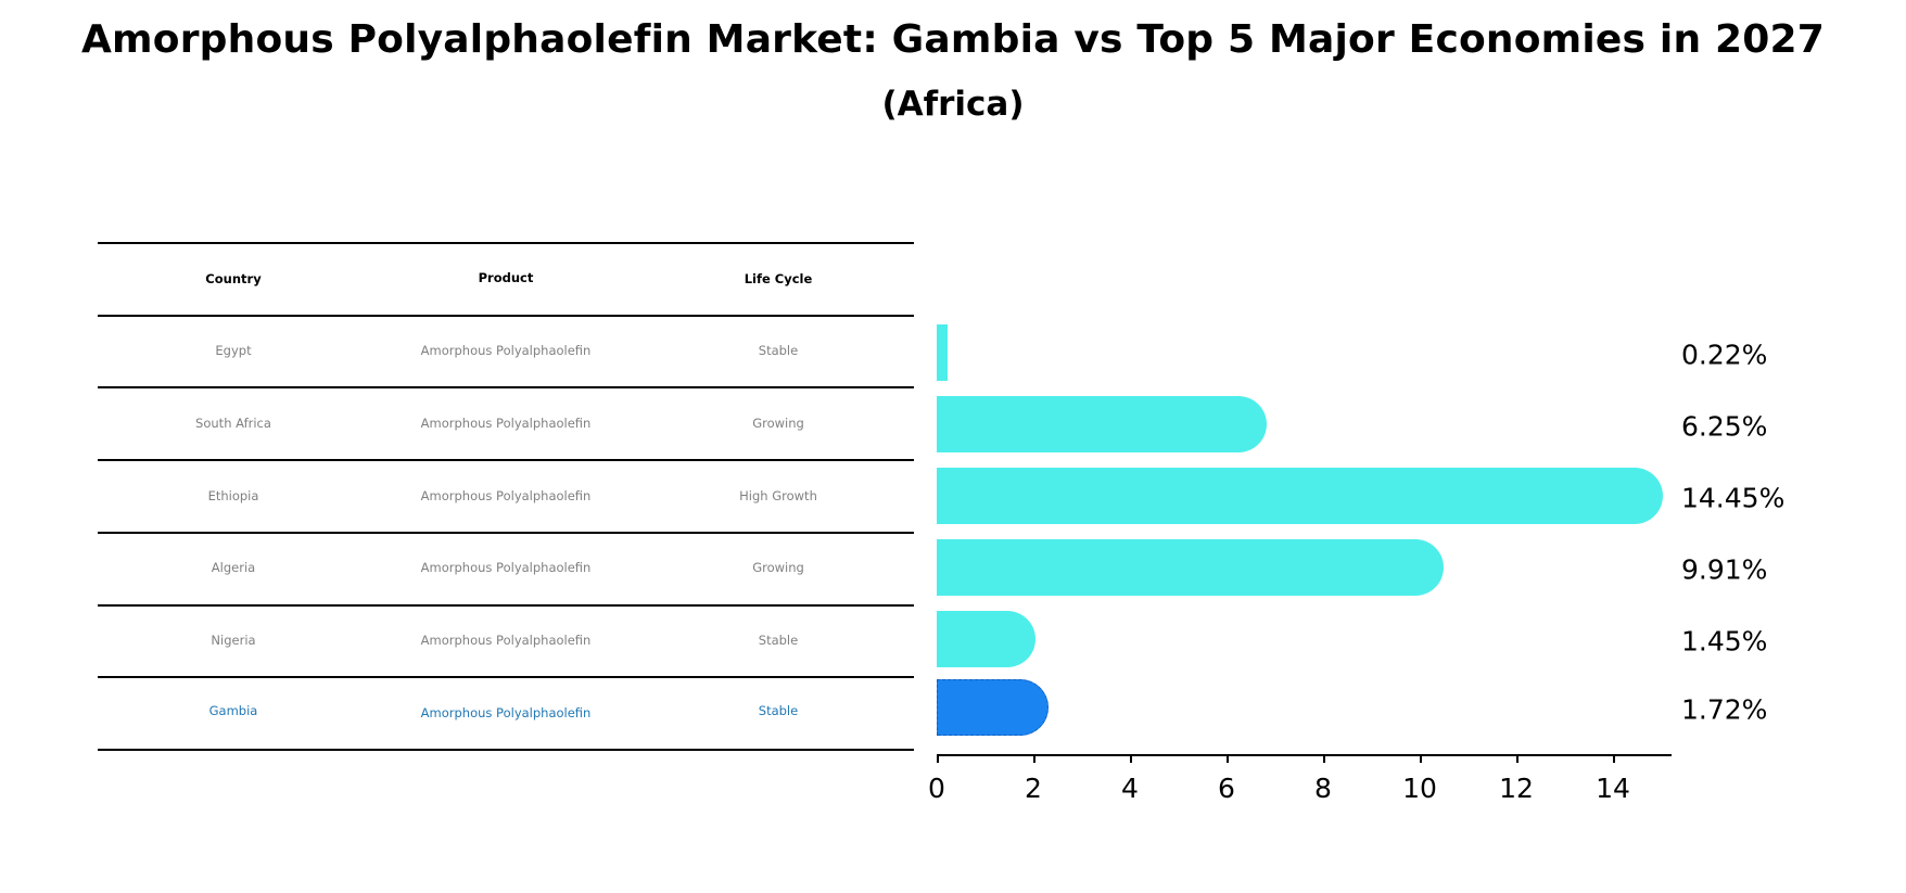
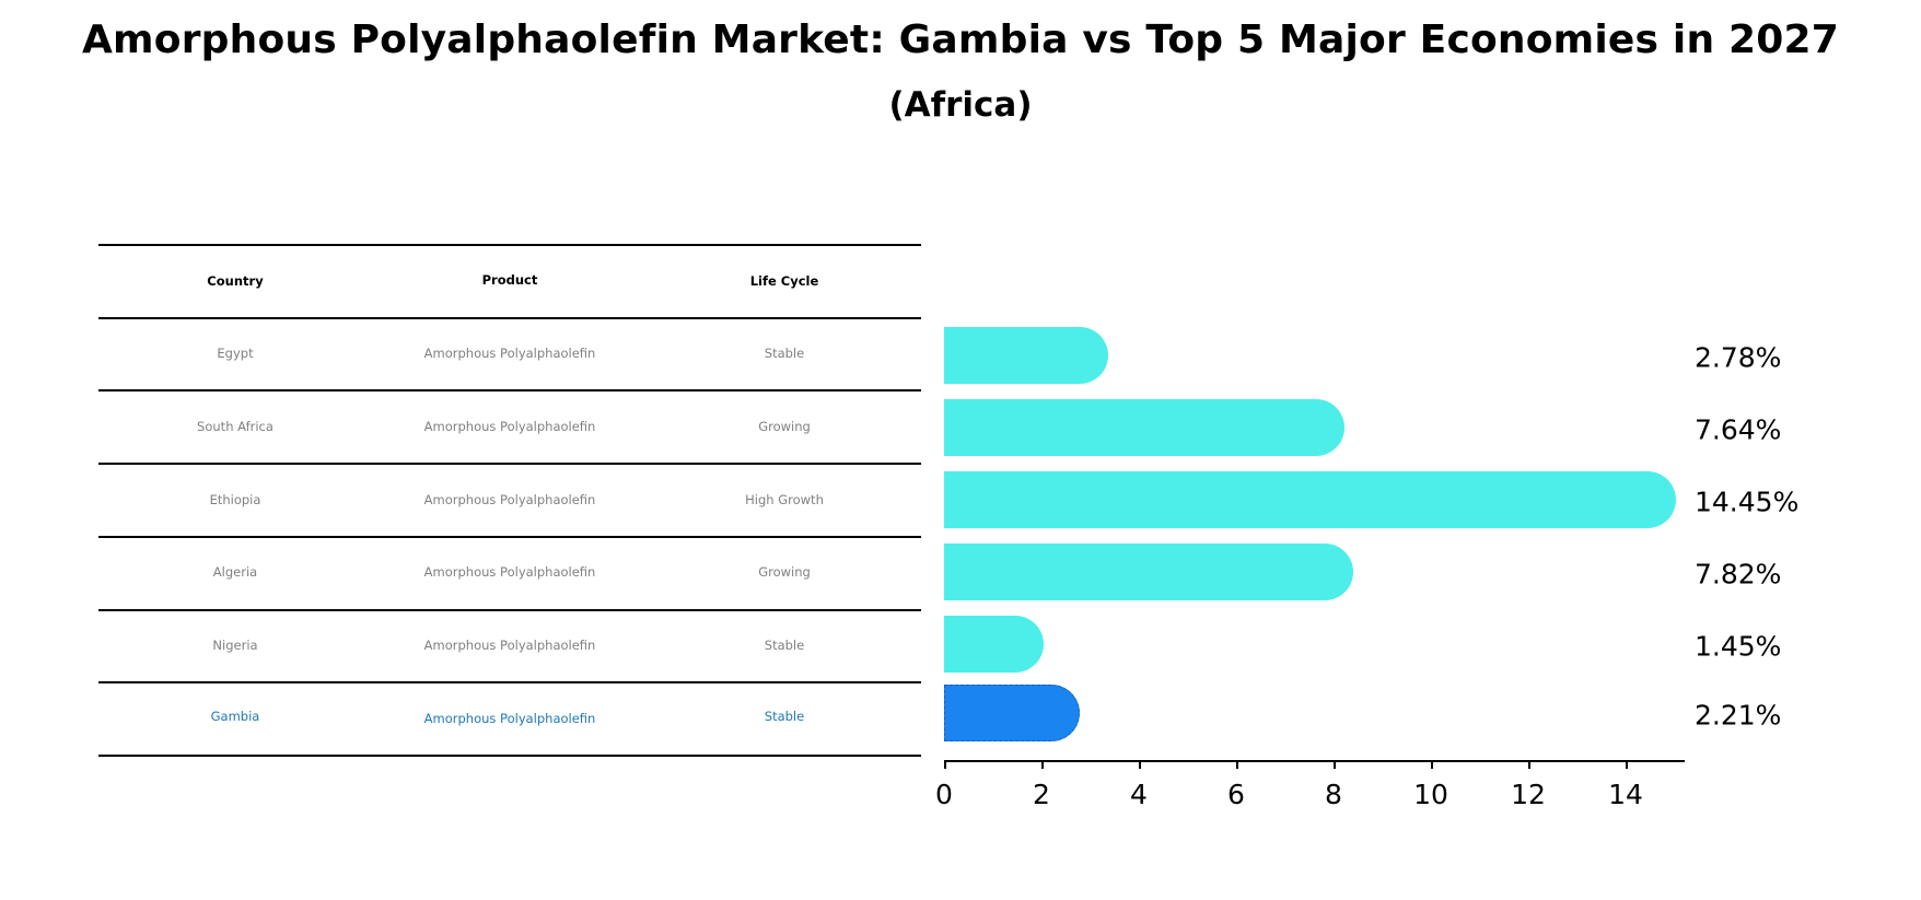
Egypt: 0.22% -> 2.78%
South Africa: 6.25% -> 7.64%
Algeria: 9.91% -> 7.82%
Gambia: 1.72% -> 2.21%
